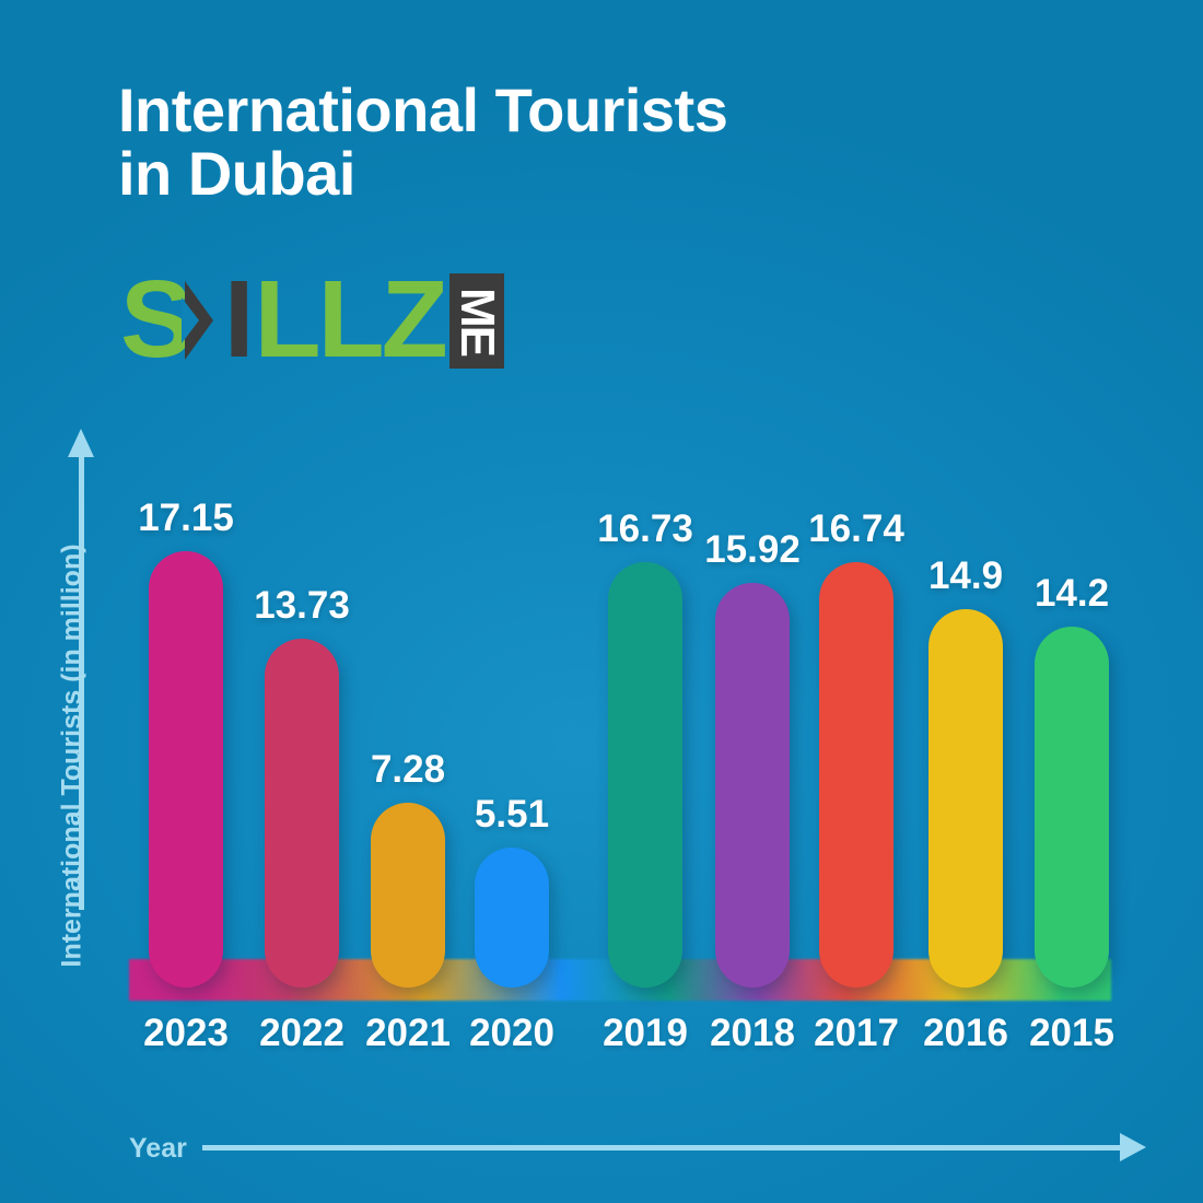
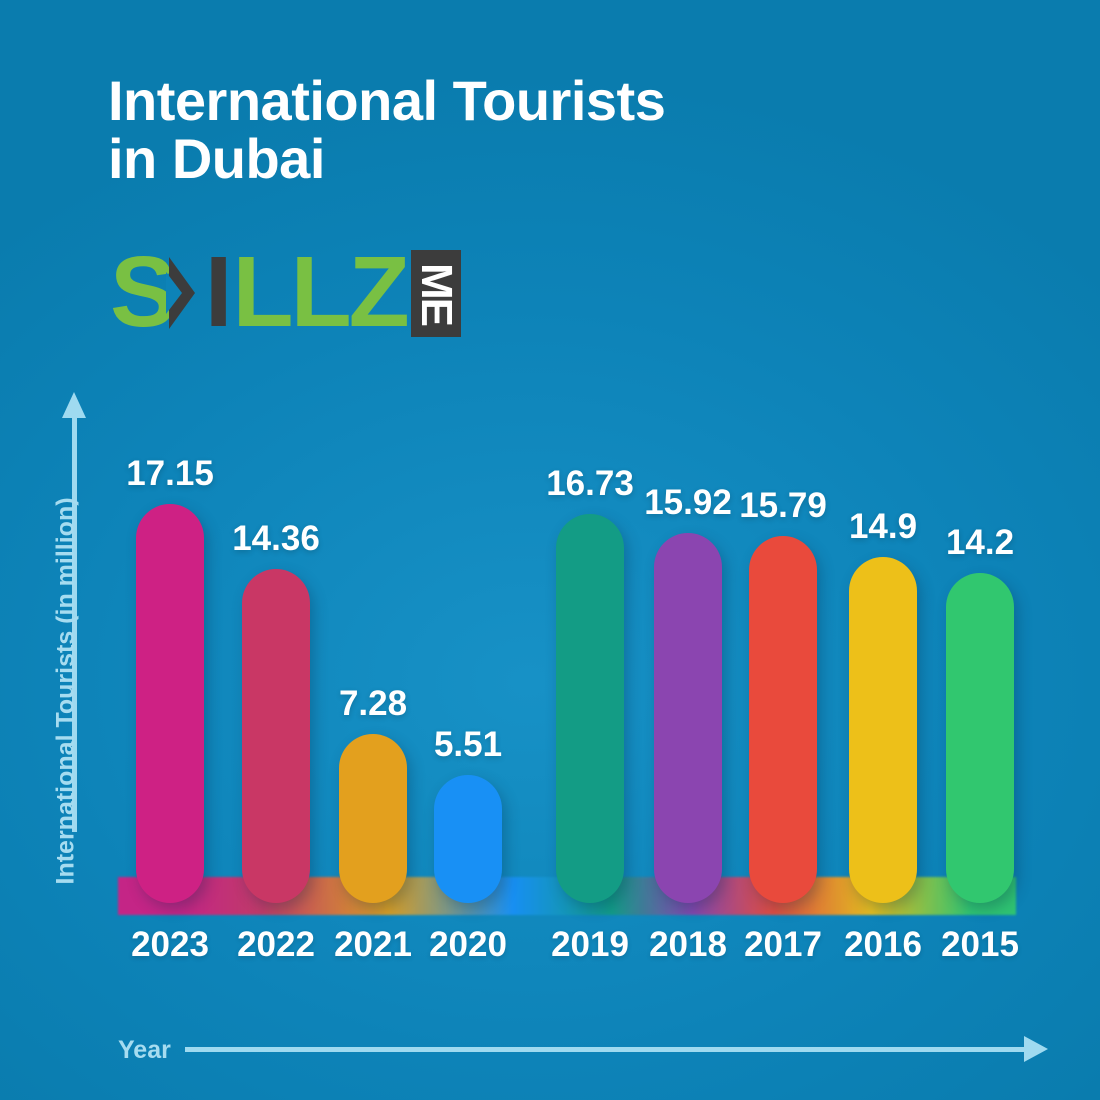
2022: 13.73 -> 14.36
2017: 16.74 -> 15.79
